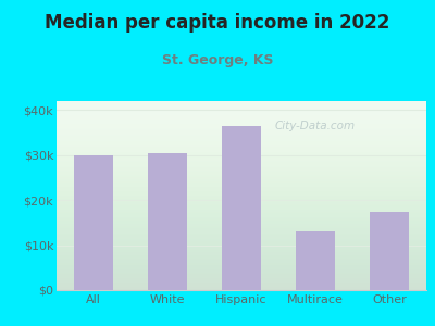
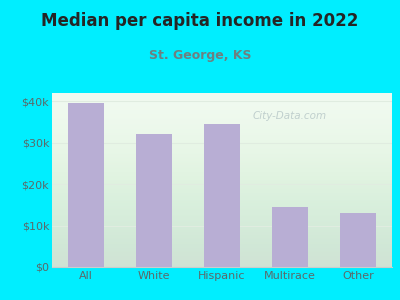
All: $30.0k -> $39.5k
White: $30.5k -> $32.0k
Hispanic: $36.5k -> $34.5k
Multirace: $13.0k -> $14.5k
Other: $17.5k -> $13.0k
